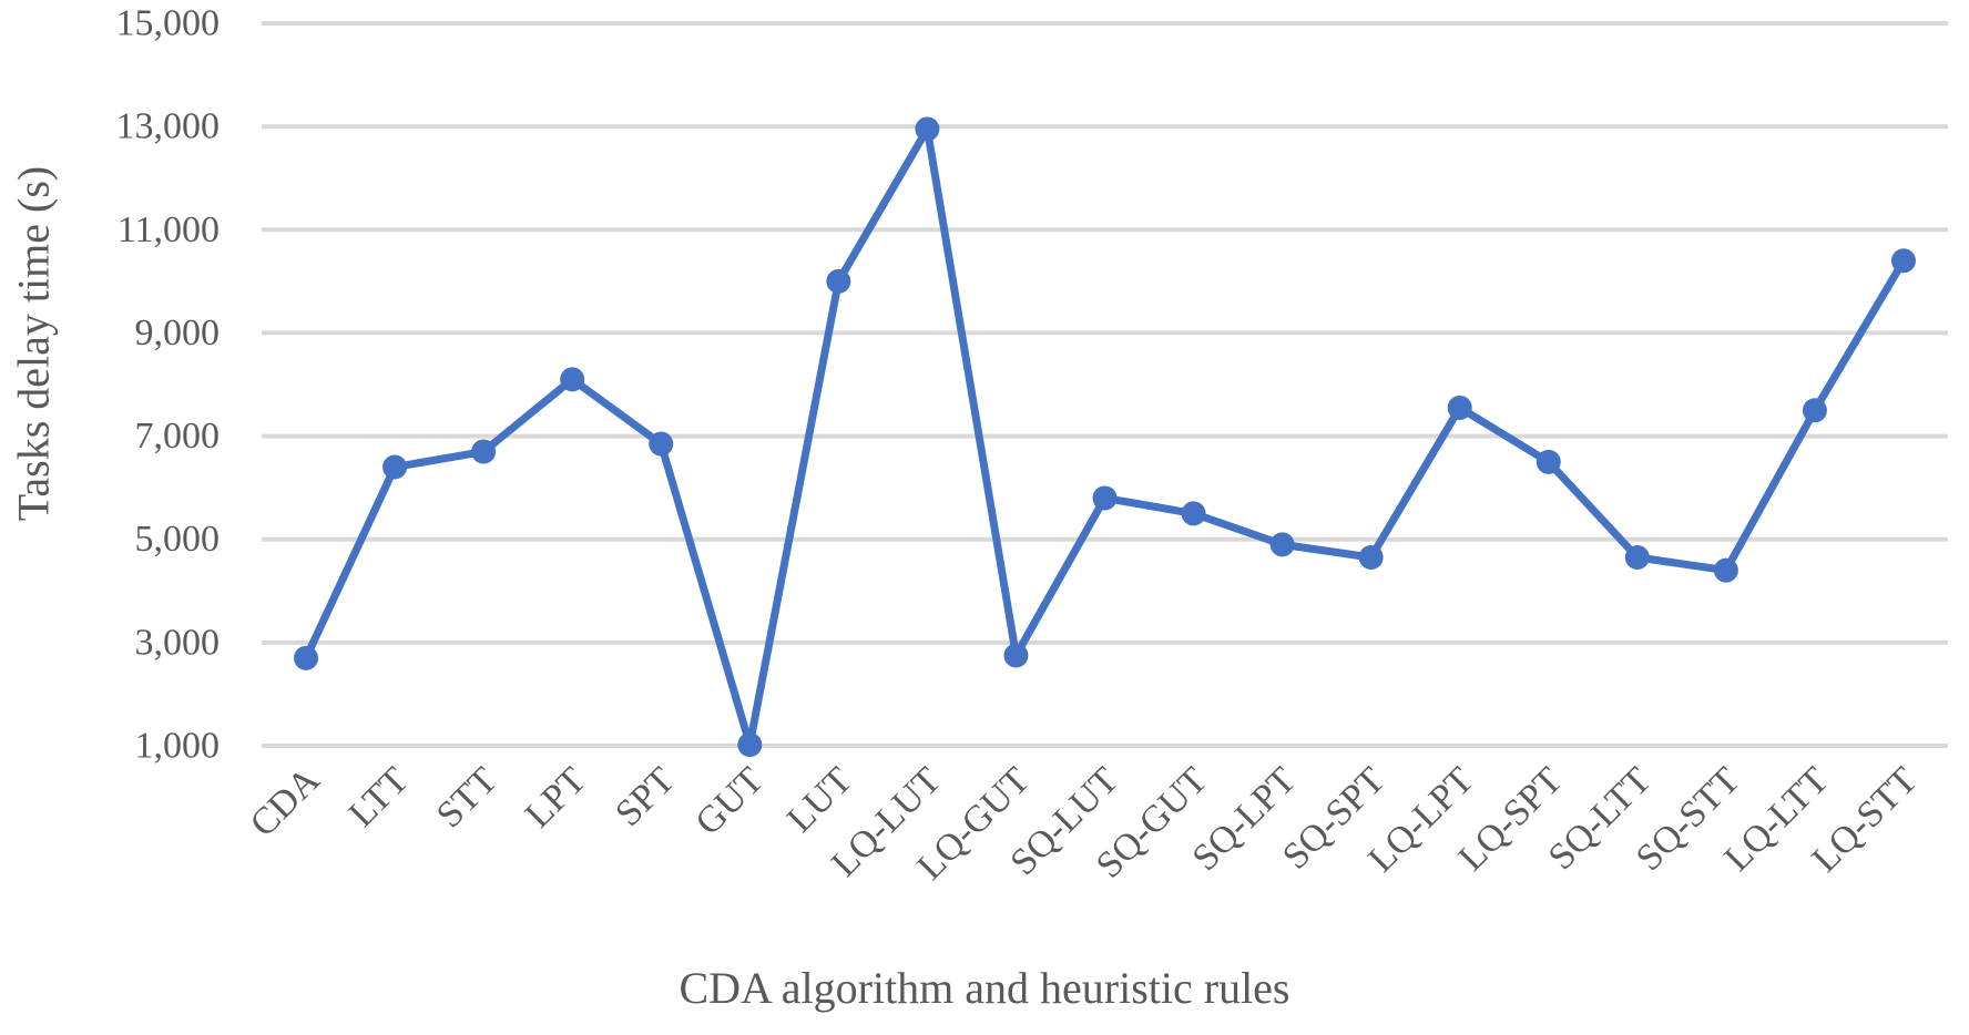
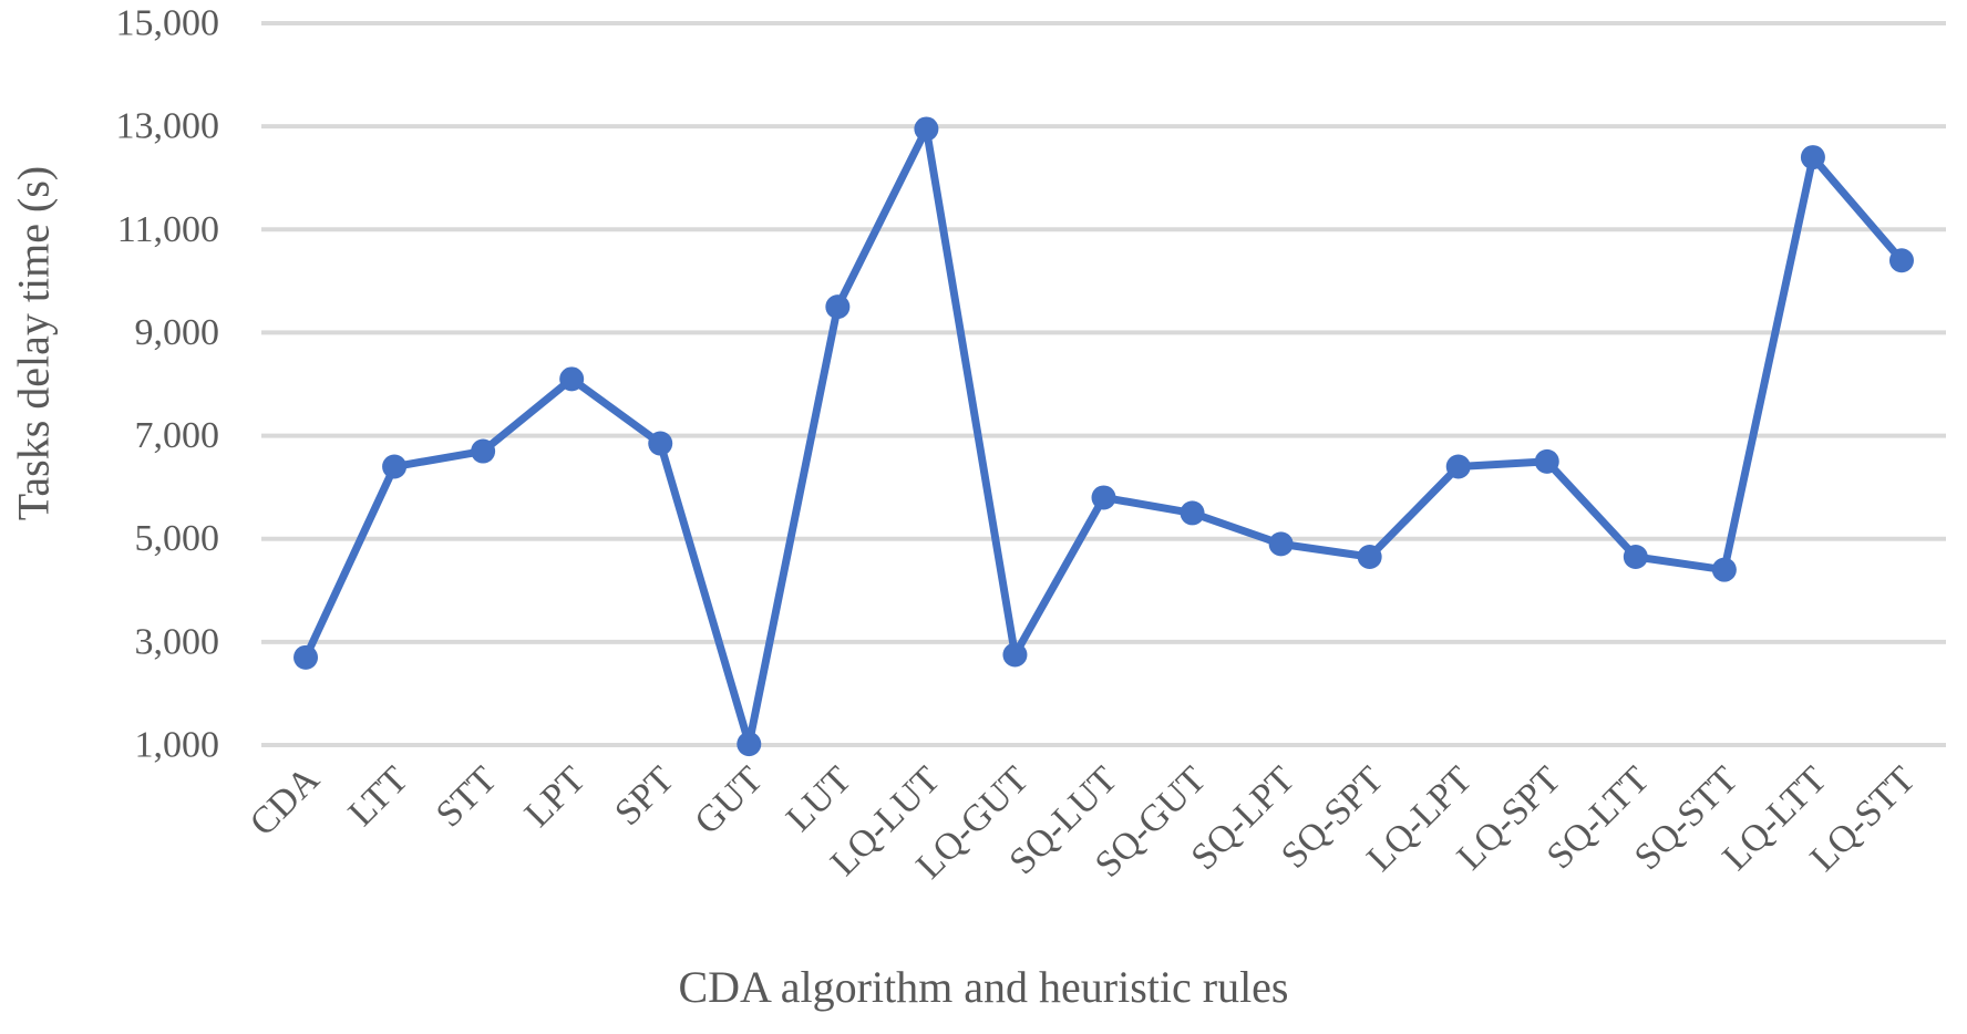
LUT: 10000 -> 9500
LQ-LPT: 7600 -> 6400
LQ-LTT: 7500 -> 12400
